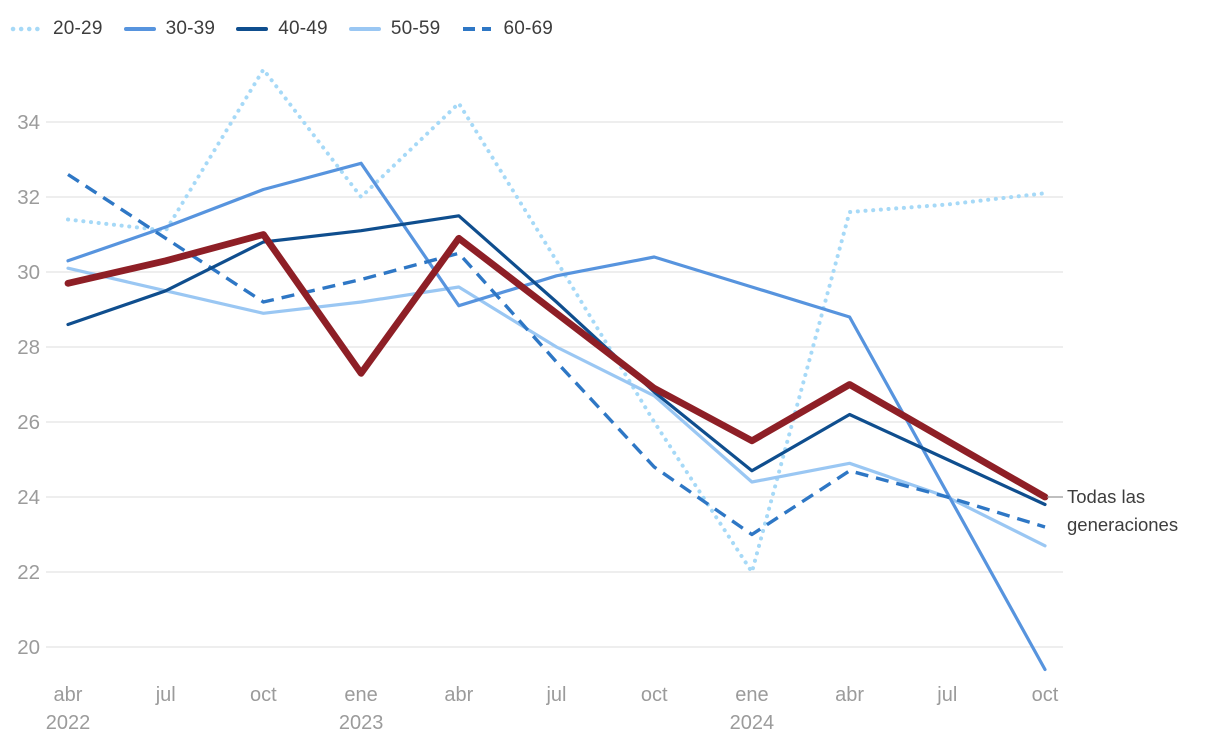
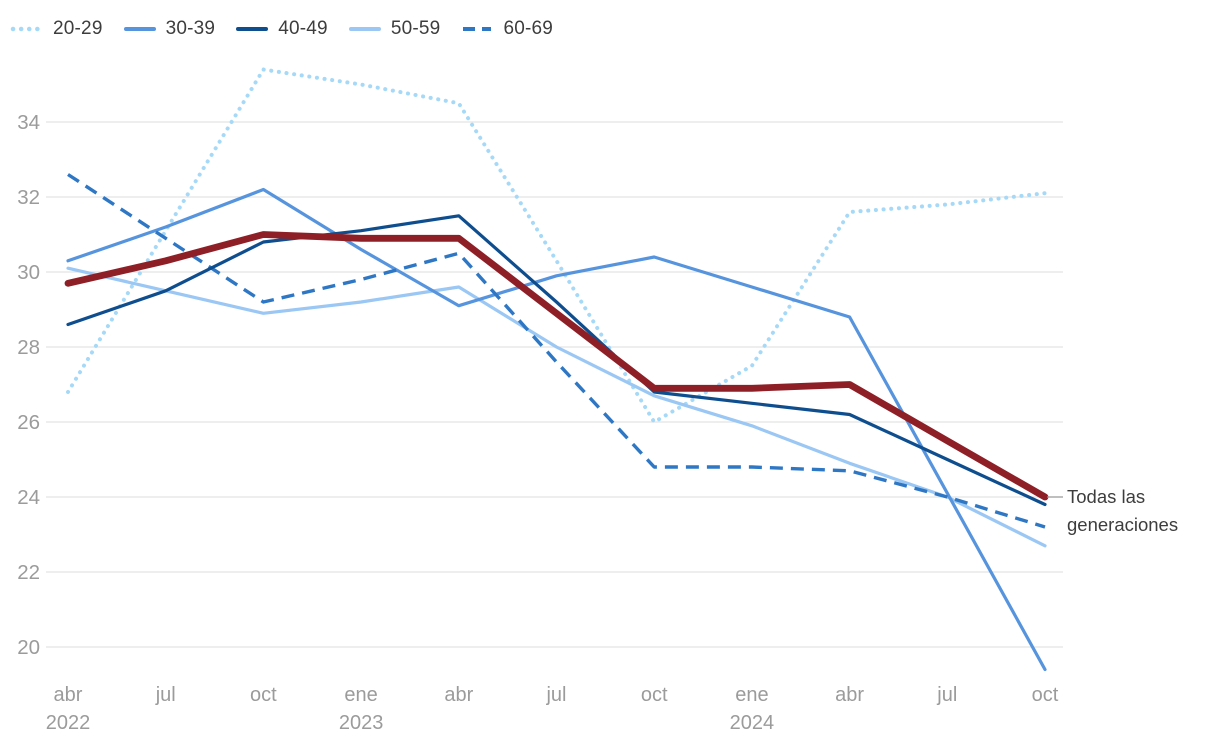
20-29/abr 2022: 31.4 -> 26.8
20-29/ene 2023: 32.0 -> 35.0
30-39/ene 2023: 32.9 -> 30.6
Todas las generaciones/ene 2023: 27.3 -> 30.9
20-29/ene 2024: 22.0 -> 27.5
40-49/ene 2024: 24.7 -> 26.5
50-59/ene 2024: 24.4 -> 25.9
60-69/ene 2024: 23.0 -> 24.8
Todas las generaciones/ene 2024: 25.5 -> 26.9
